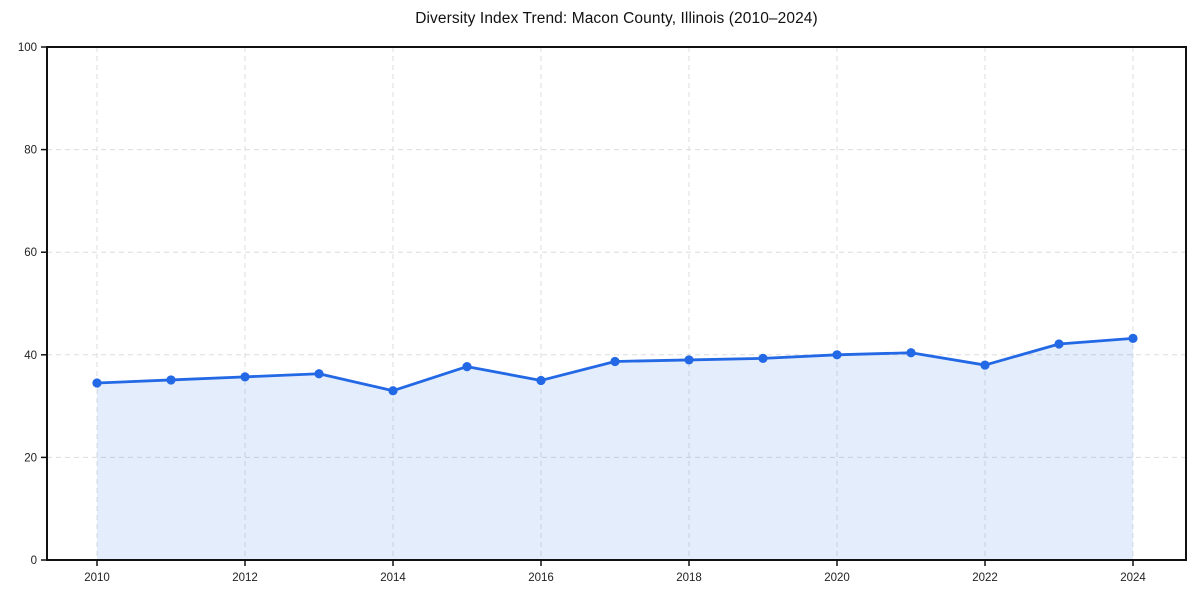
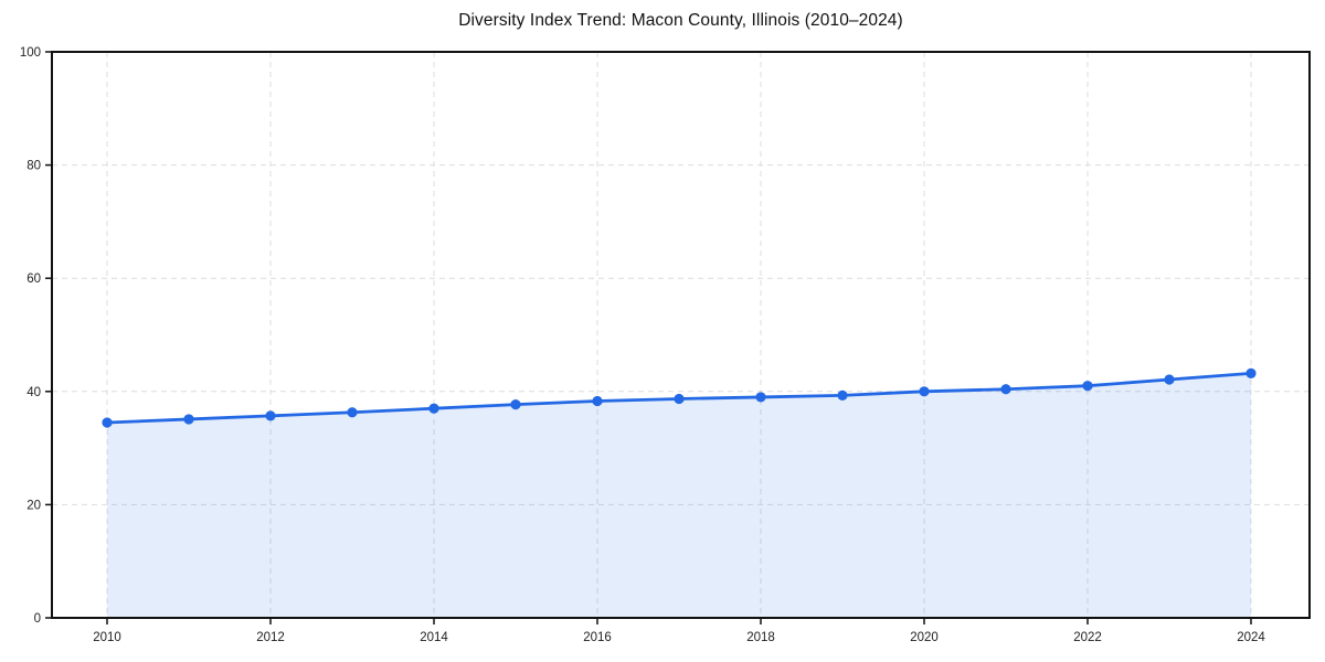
2014: 33 -> 37
2016: 35 -> 38
2022: 38 -> 41
